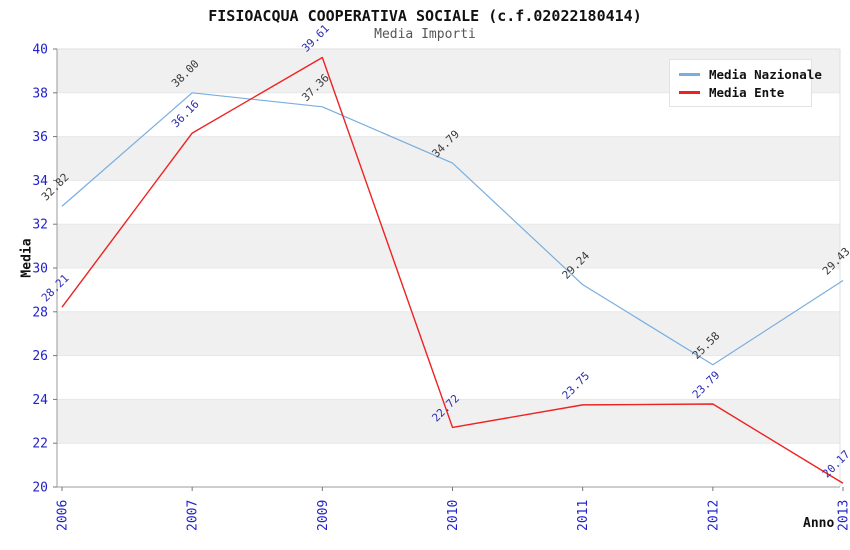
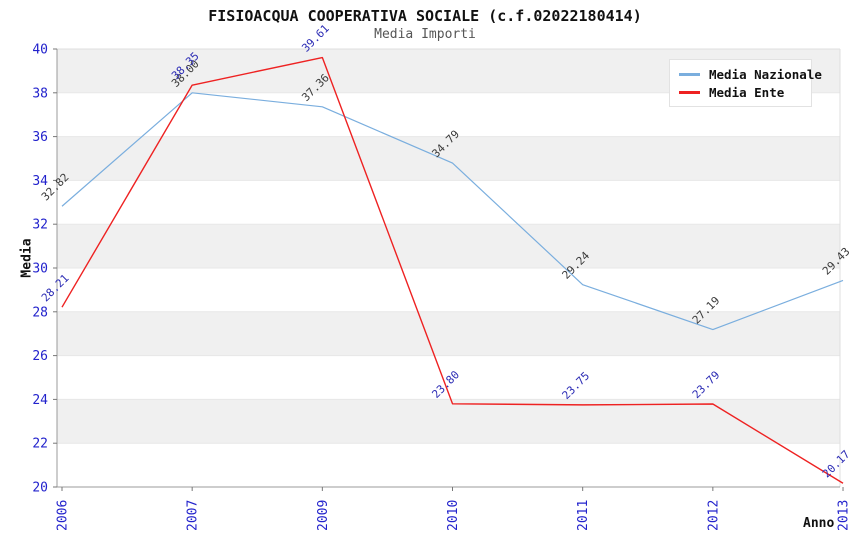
Media Ente/2007: 36.16 -> 38.35
Media Ente/2010: 22.72 -> 23.80
Media Nazionale/2012: 25.58 -> 27.19
